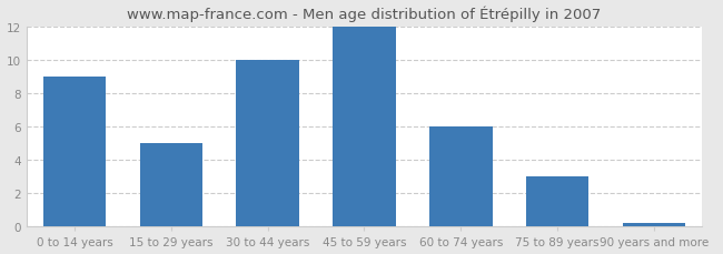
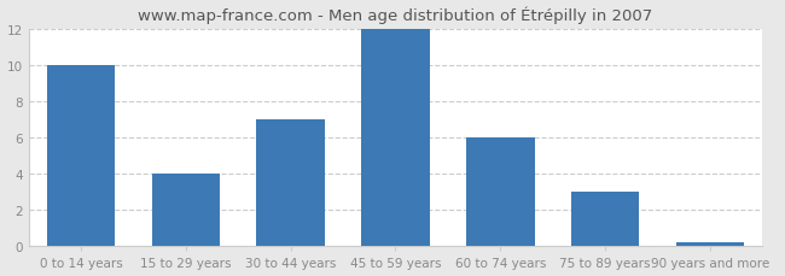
0 to 14 years: 9.0 -> 10.0
15 to 29 years: 5.0 -> 4.0
30 to 44 years: 10.0 -> 7.0
